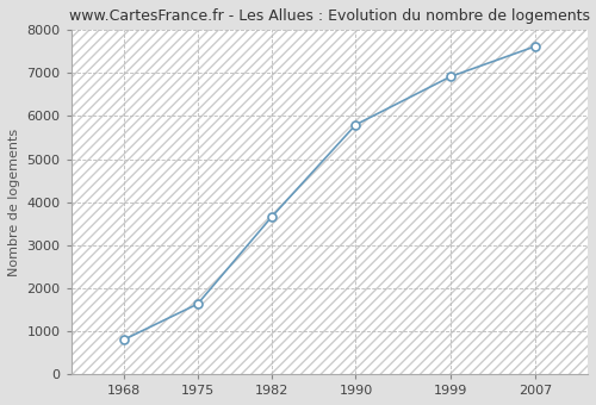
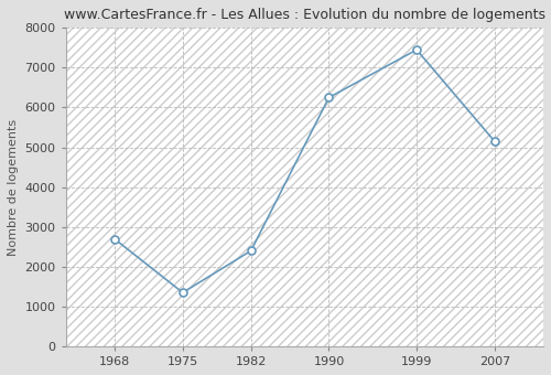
1968: 800 -> 2700
1975: 1630 -> 1350
1982: 3650 -> 2400
1990: 5800 -> 6250
1999: 6920 -> 7450
2007: 7620 -> 5150
